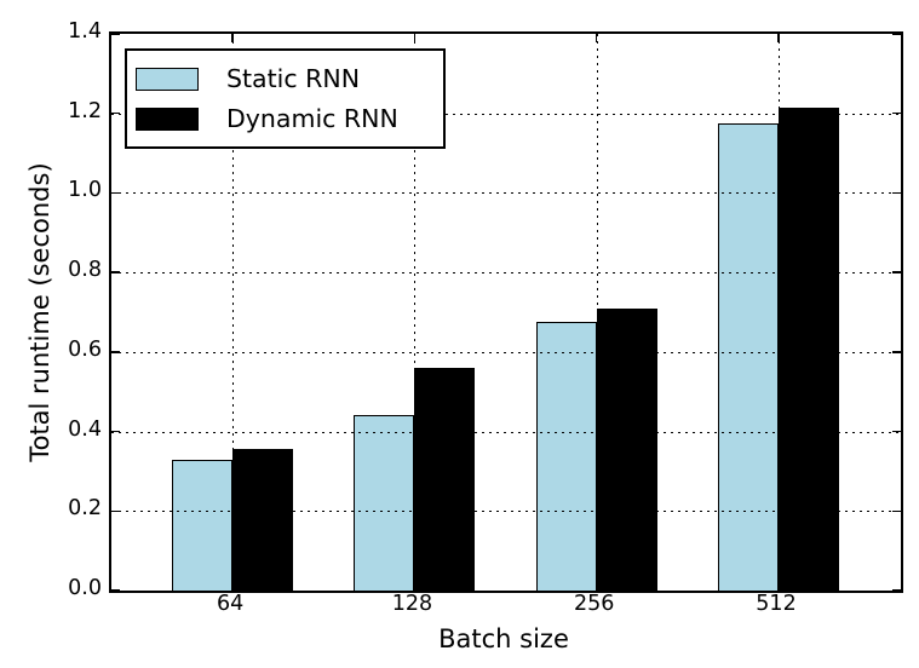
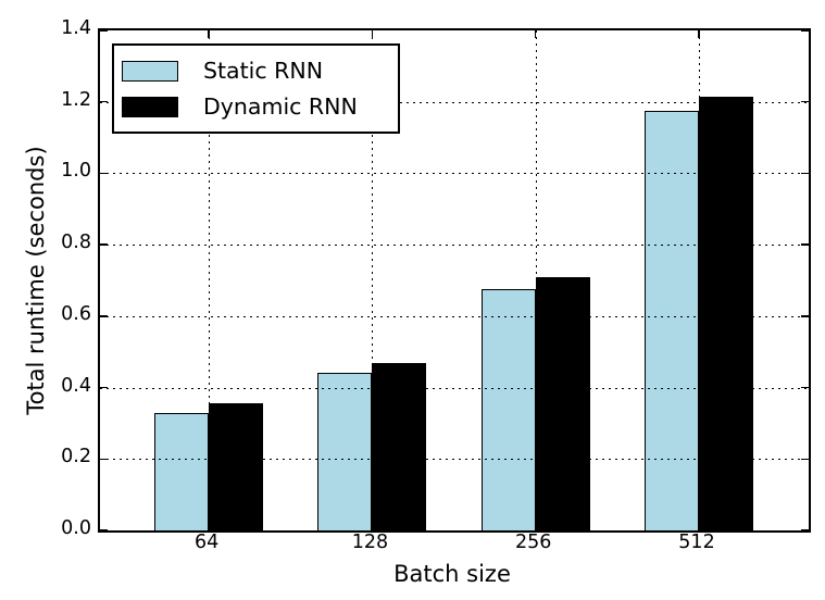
Dynamic RNN/128: 0.56 -> 0.47
